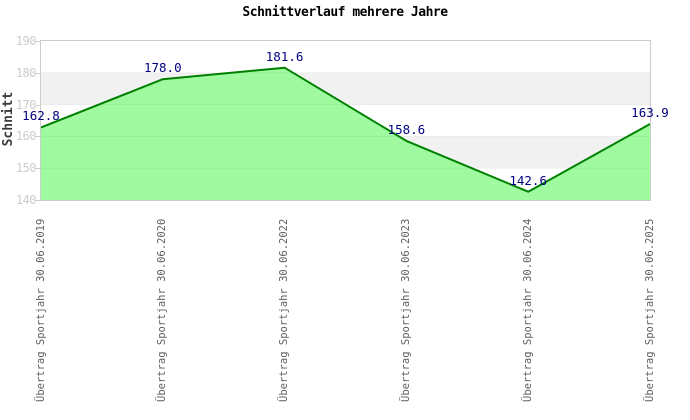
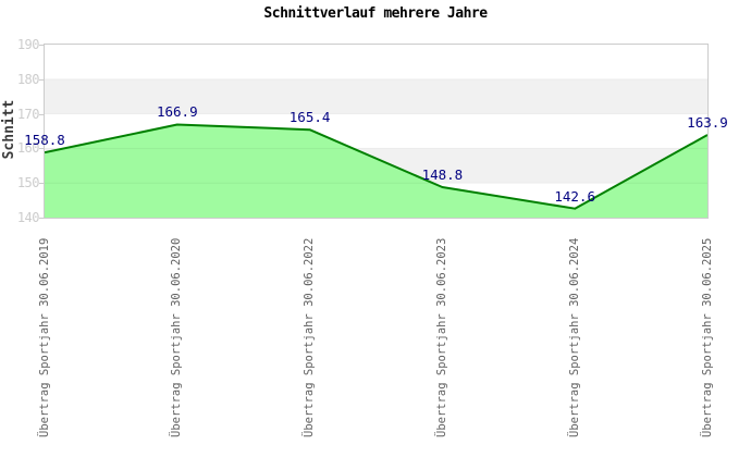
Übertrag Sportjahr 30.06.2019: 162.8 -> 158.8
Übertrag Sportjahr 30.06.2020: 178.0 -> 166.9
Übertrag Sportjahr 30.06.2022: 181.6 -> 165.4
Übertrag Sportjahr 30.06.2023: 158.6 -> 148.8
